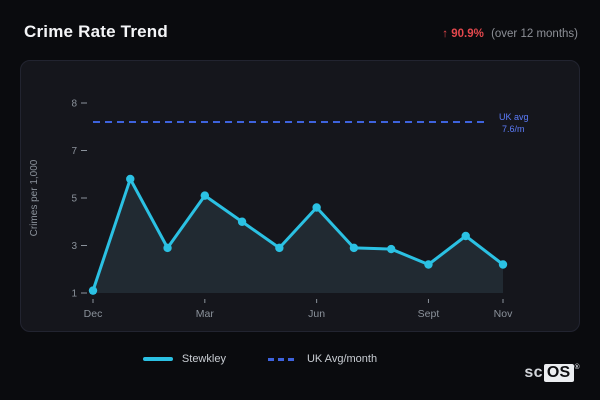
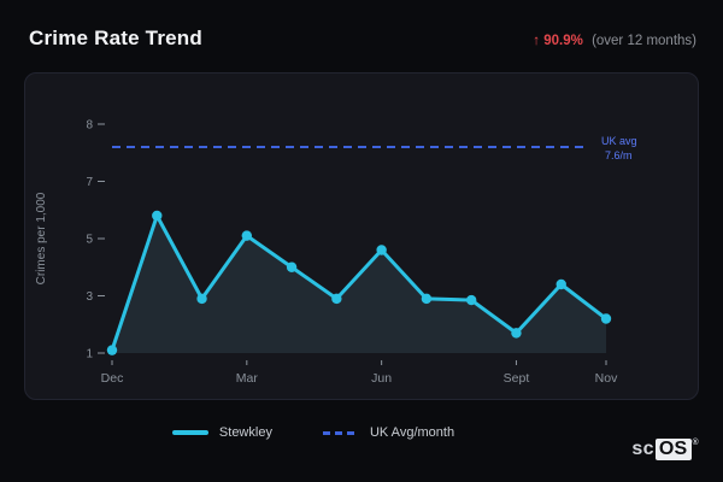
Sept: 2.2 -> 1.7
